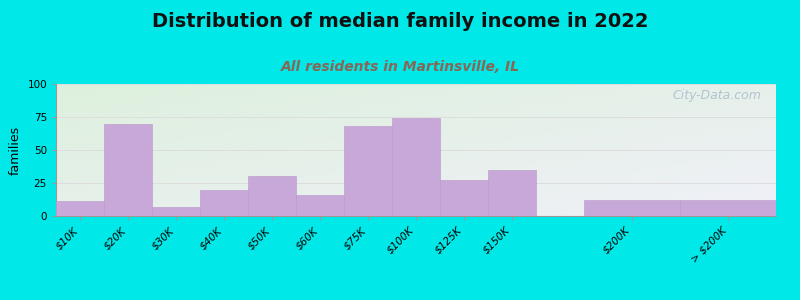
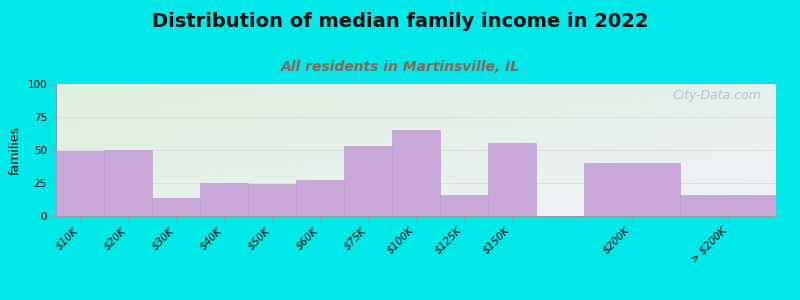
$10K: 11 -> 49
$20K: 70 -> 50
$30K: 7 -> 14
$40K: 20 -> 25
$50K: 30 -> 24
$60K: 16 -> 27
$75K: 68 -> 53
$100K: 74 -> 65
$125K: 27 -> 16
$150K: 35 -> 55
$200K: 12 -> 40
> $200K: 12 -> 16
